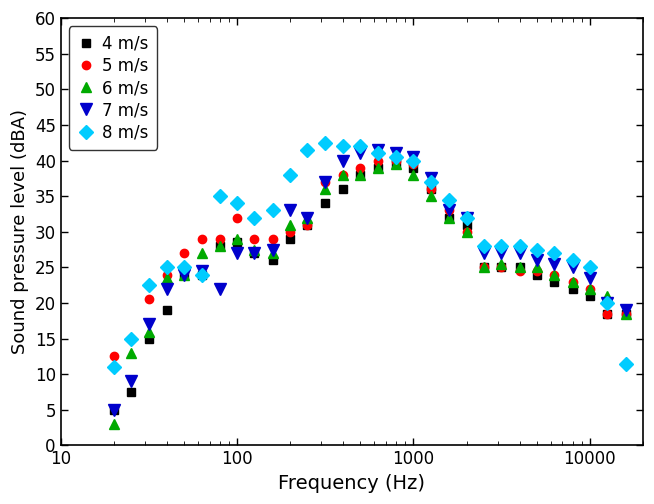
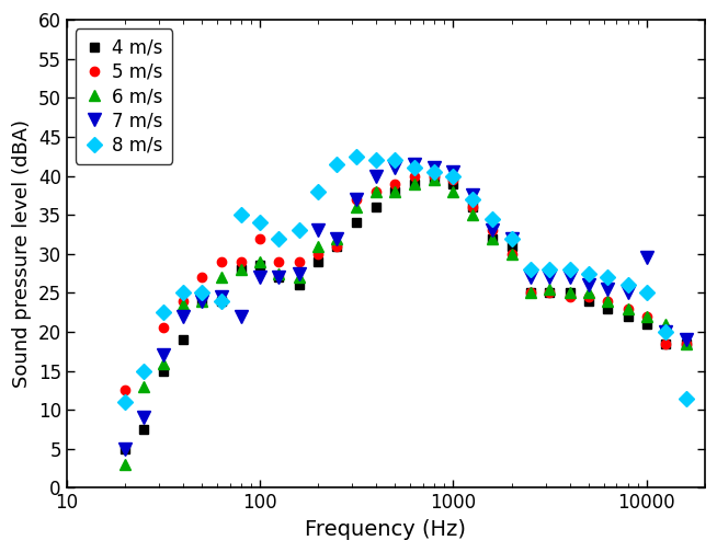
7 m/s/10000: 23.5 -> 29.6
